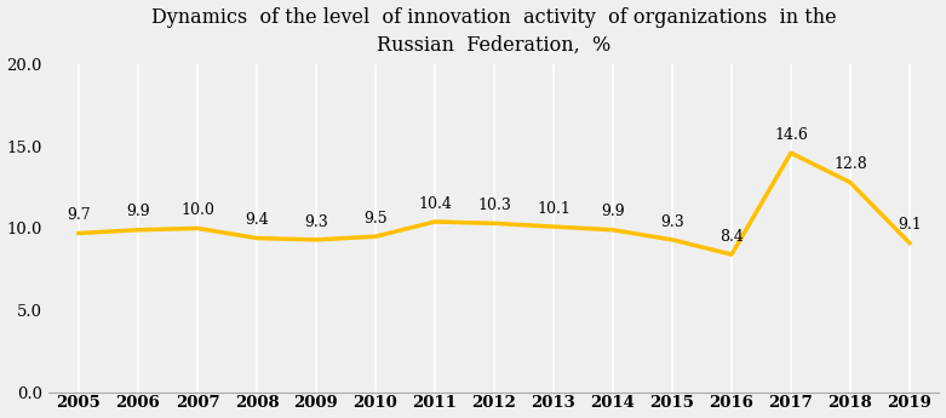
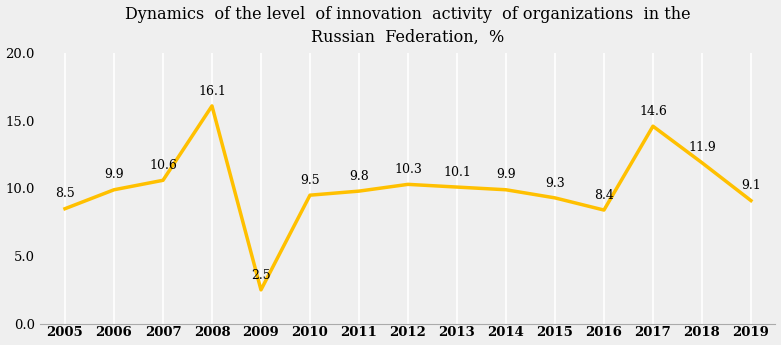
2005: 9.7 -> 8.5
2007: 10.0 -> 10.6
2008: 9.4 -> 16.1
2009: 9.3 -> 2.5
2011: 10.4 -> 9.8
2018: 12.8 -> 11.9
